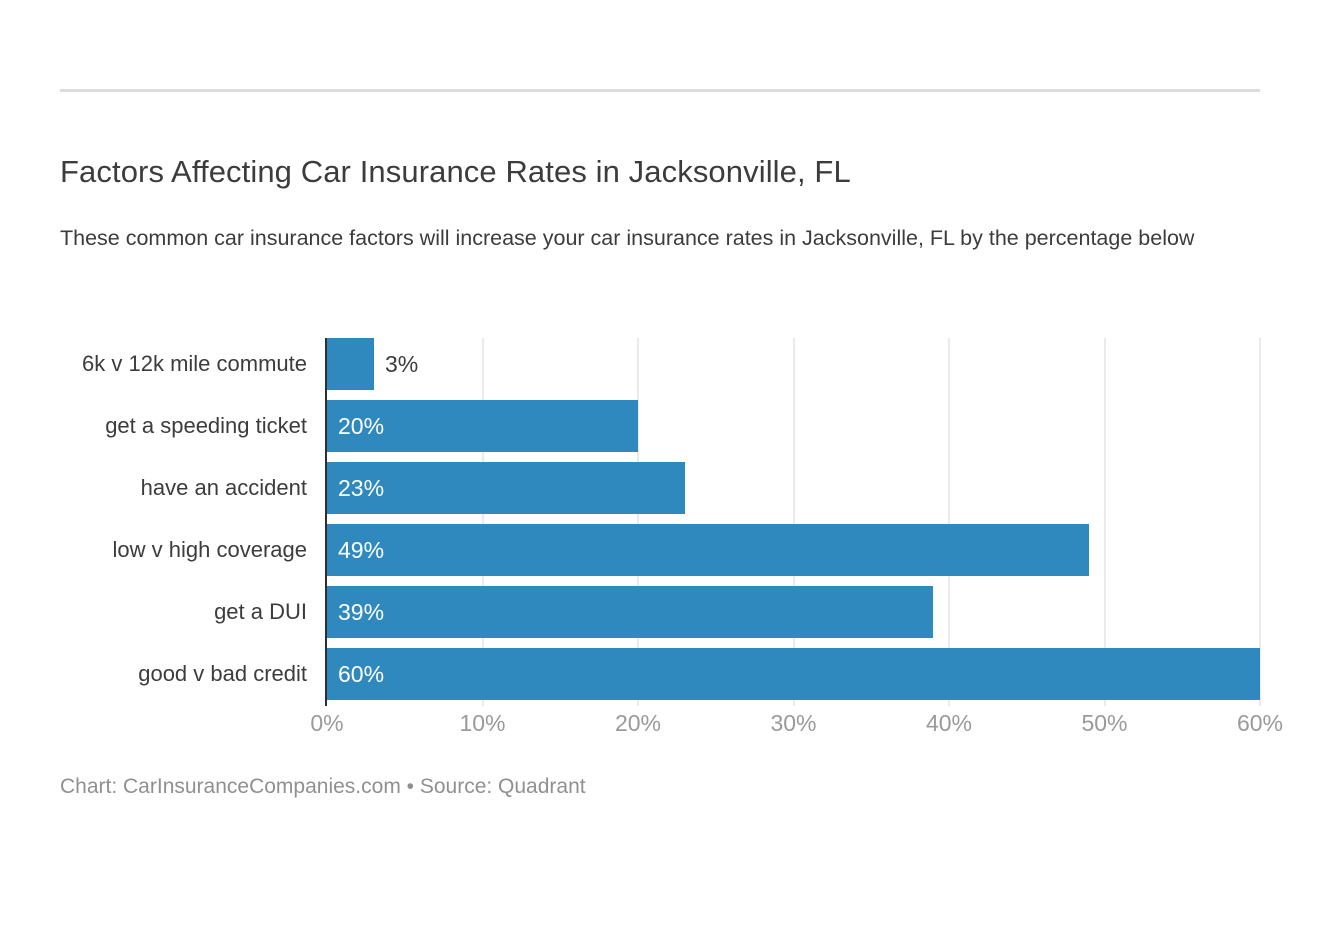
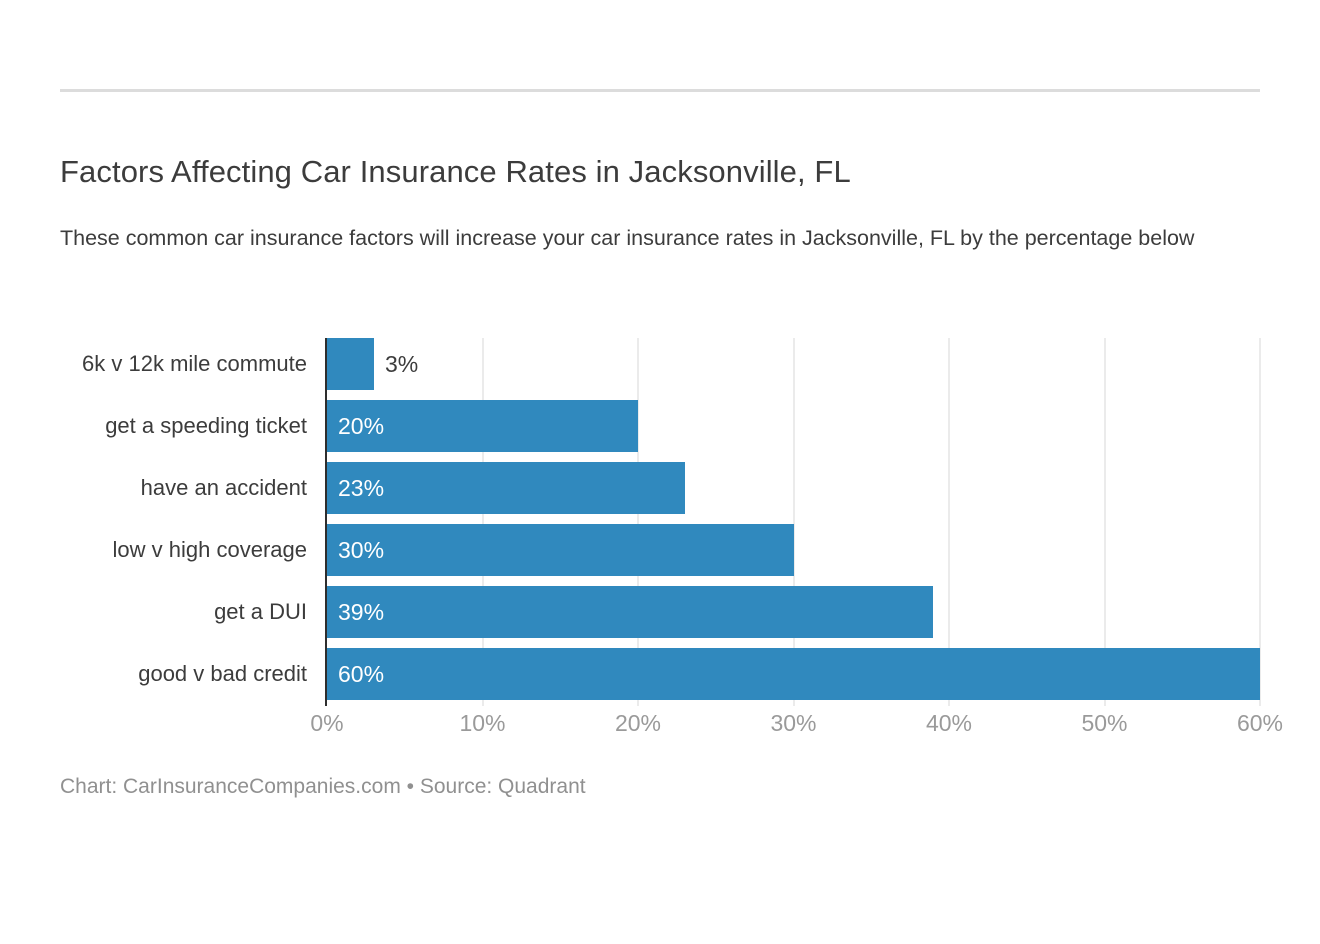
low v high coverage: 49% -> 30%
